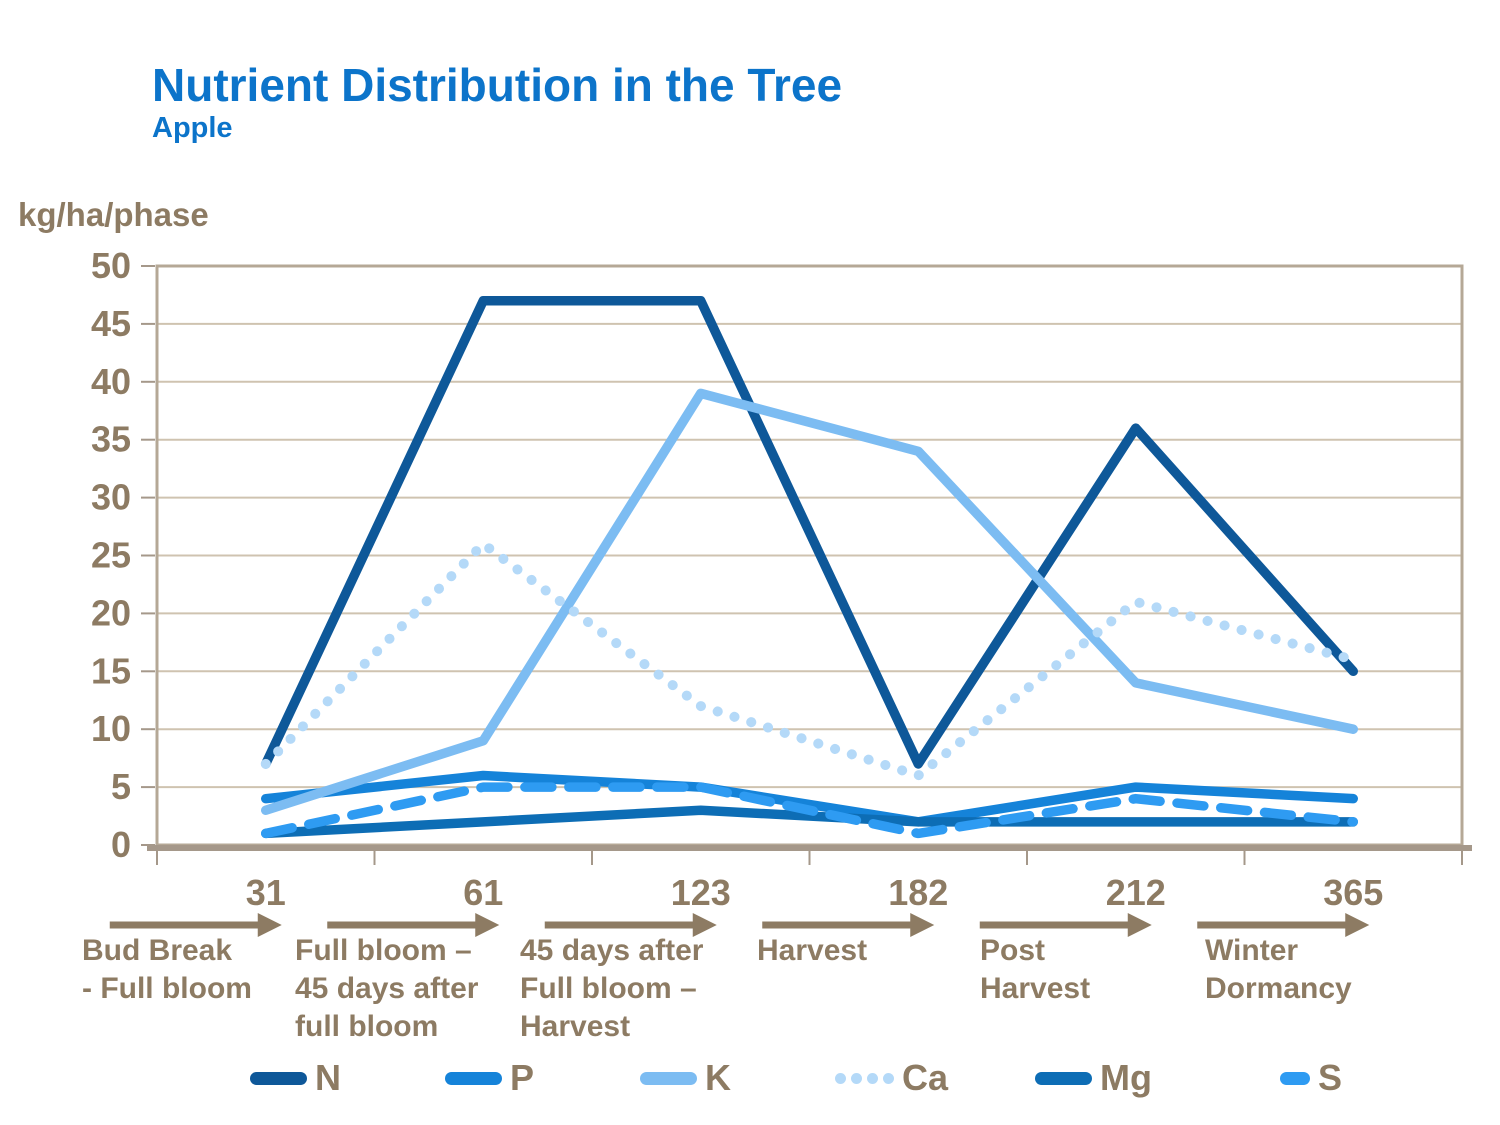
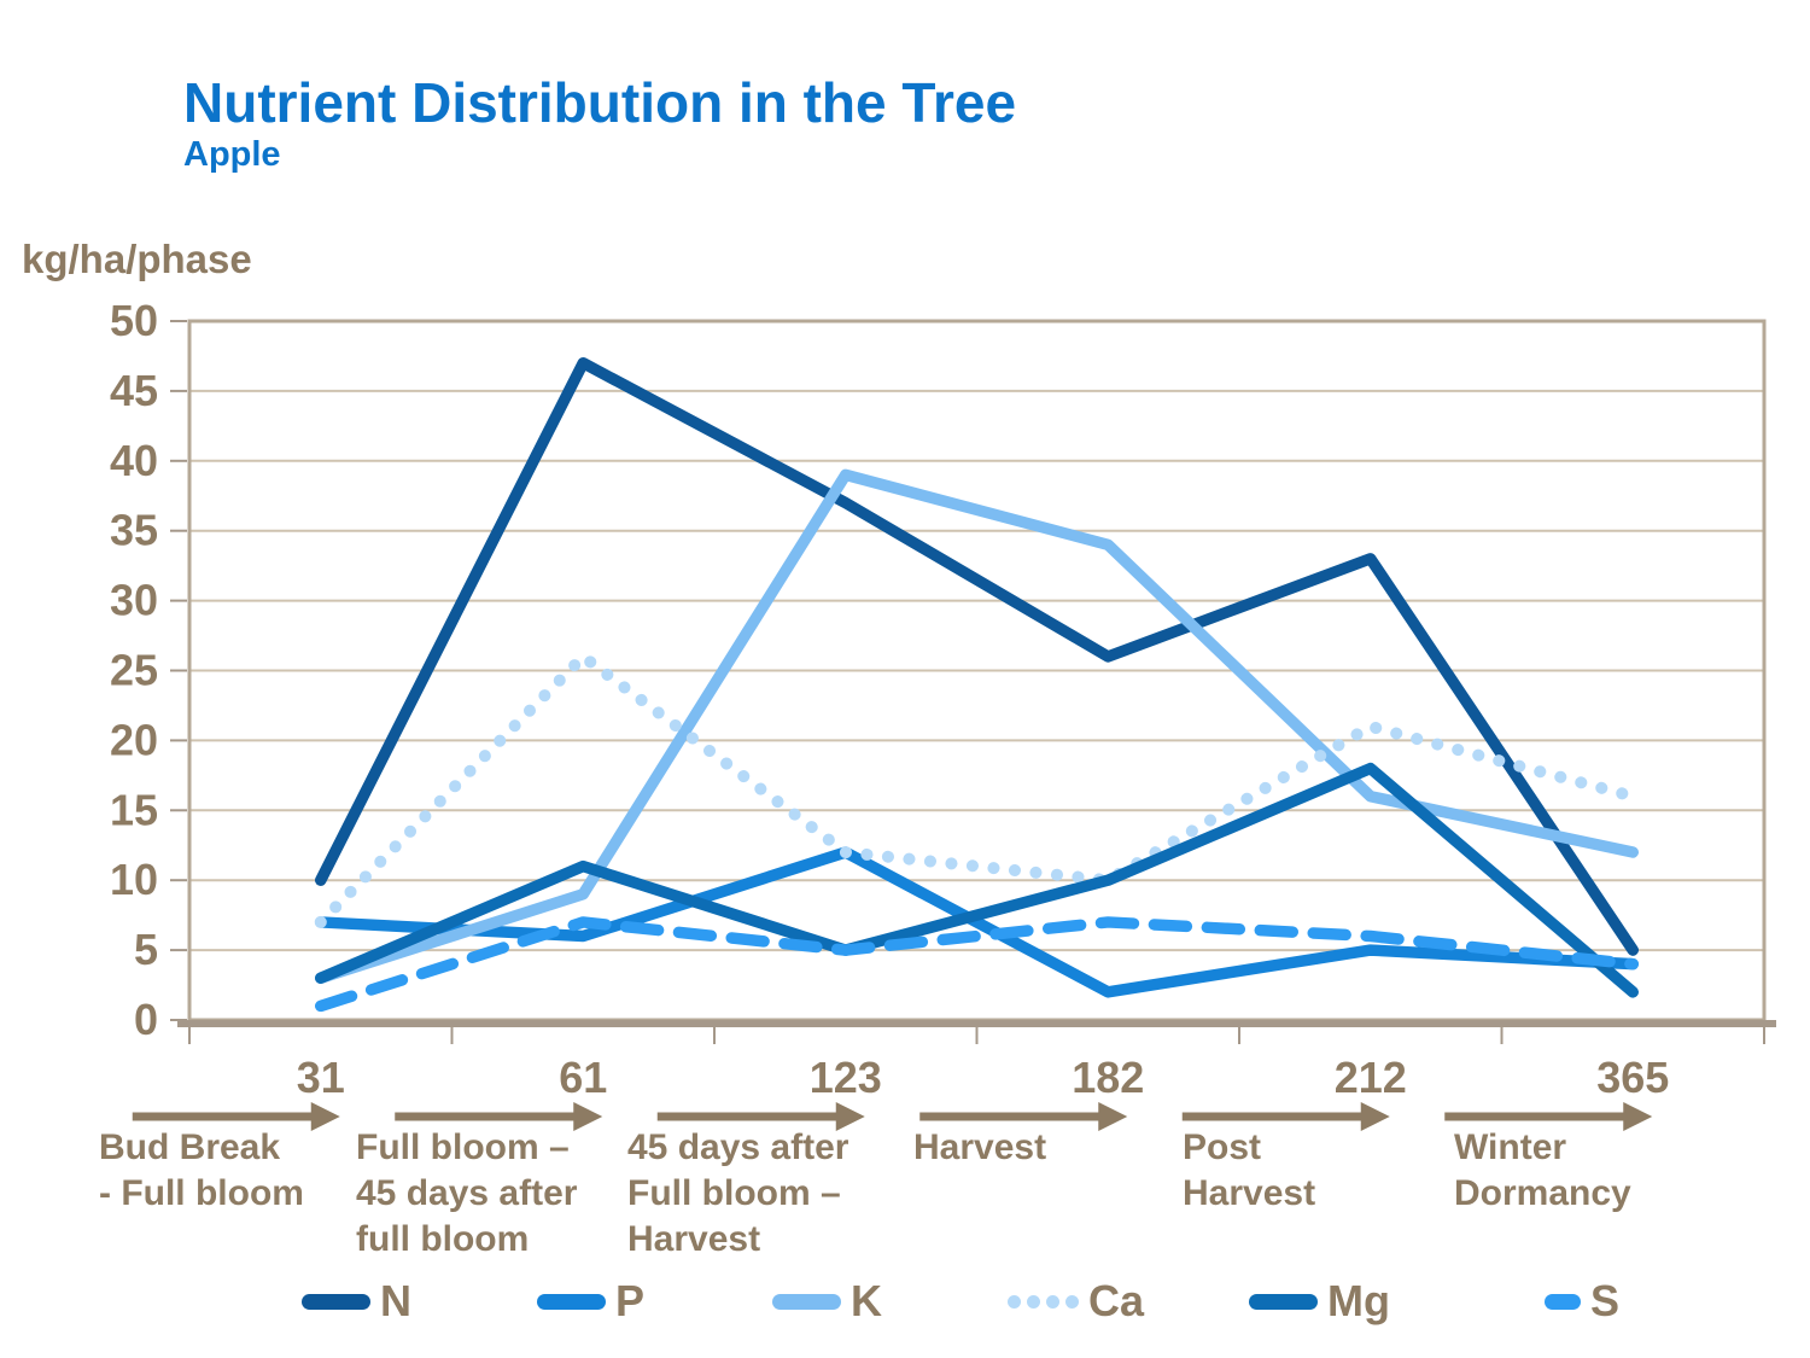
N/31: 7 -> 10
P/31: 4 -> 7
Mg/31: 1 -> 3
Mg/61: 2 -> 11
S/61: 5 -> 7
N/123: 47 -> 37
P/123: 5 -> 12
Mg/123: 3 -> 5
N/182: 7 -> 26
Ca/182: 6 -> 10
Mg/182: 2 -> 10
S/182: 1 -> 7
N/212: 36 -> 33
K/212: 14 -> 16
Mg/212: 2 -> 18
S/212: 4 -> 6
N/365: 15 -> 5
K/365: 10 -> 12
S/365: 2 -> 4
